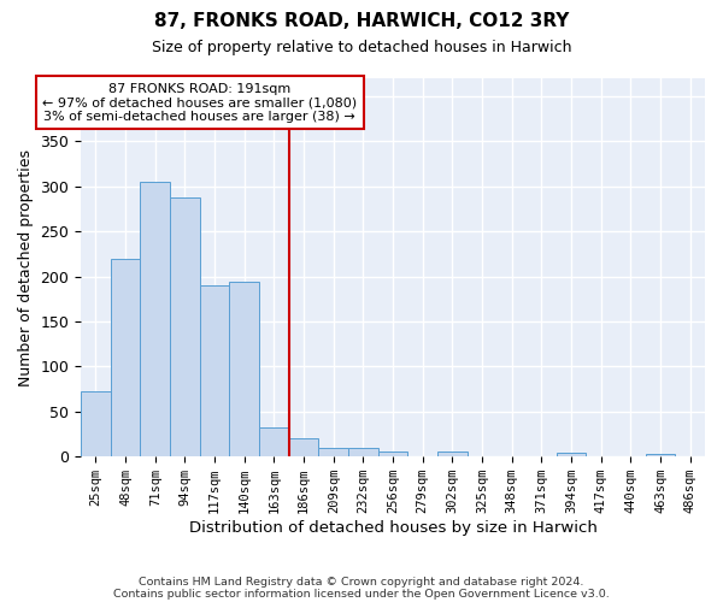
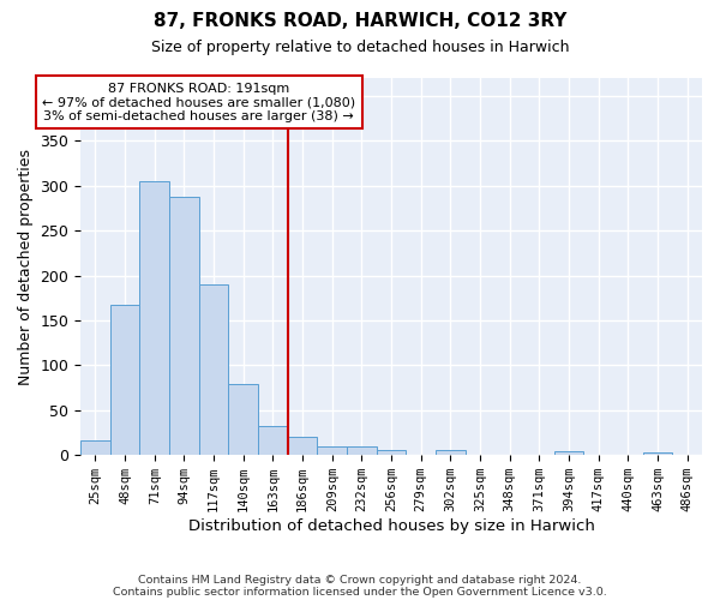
25sqm: 72 -> 16
48sqm: 220 -> 168
140sqm: 194 -> 79
